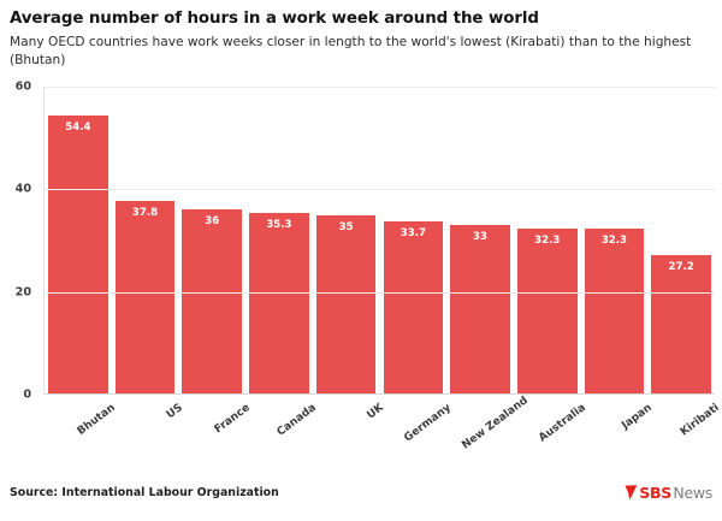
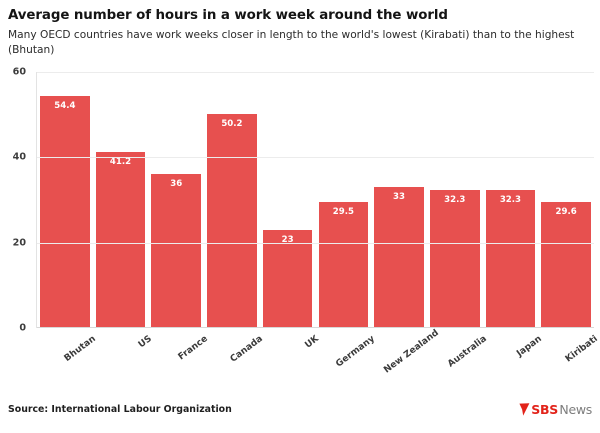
US: 37.8 -> 41.2
Canada: 35.3 -> 50.2
UK: 35 -> 23
Germany: 33.7 -> 29.5
Kiribati: 27.2 -> 29.6
